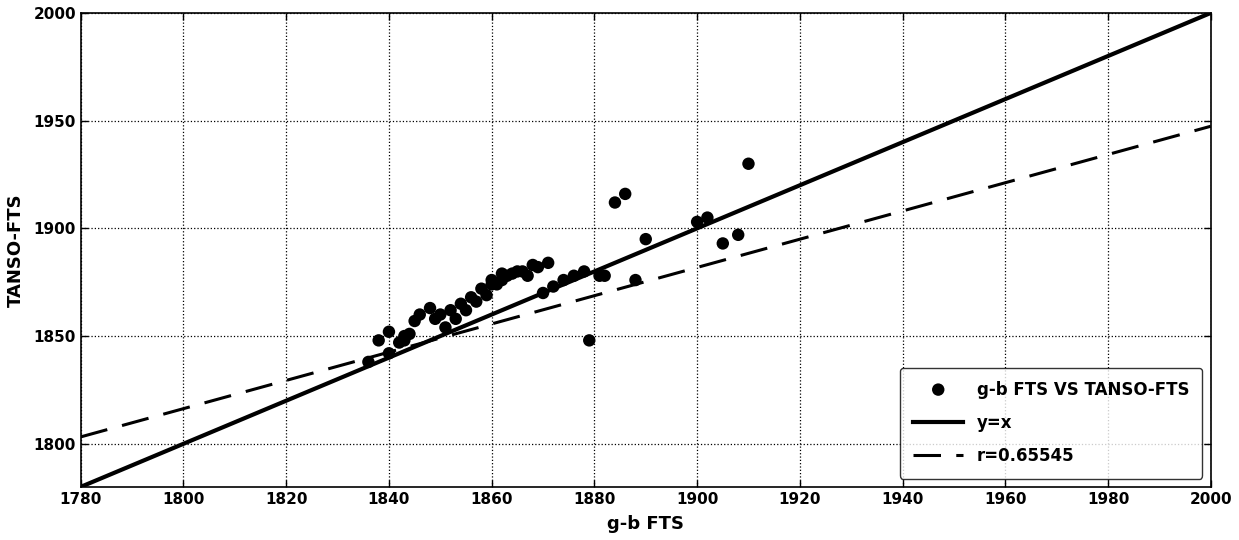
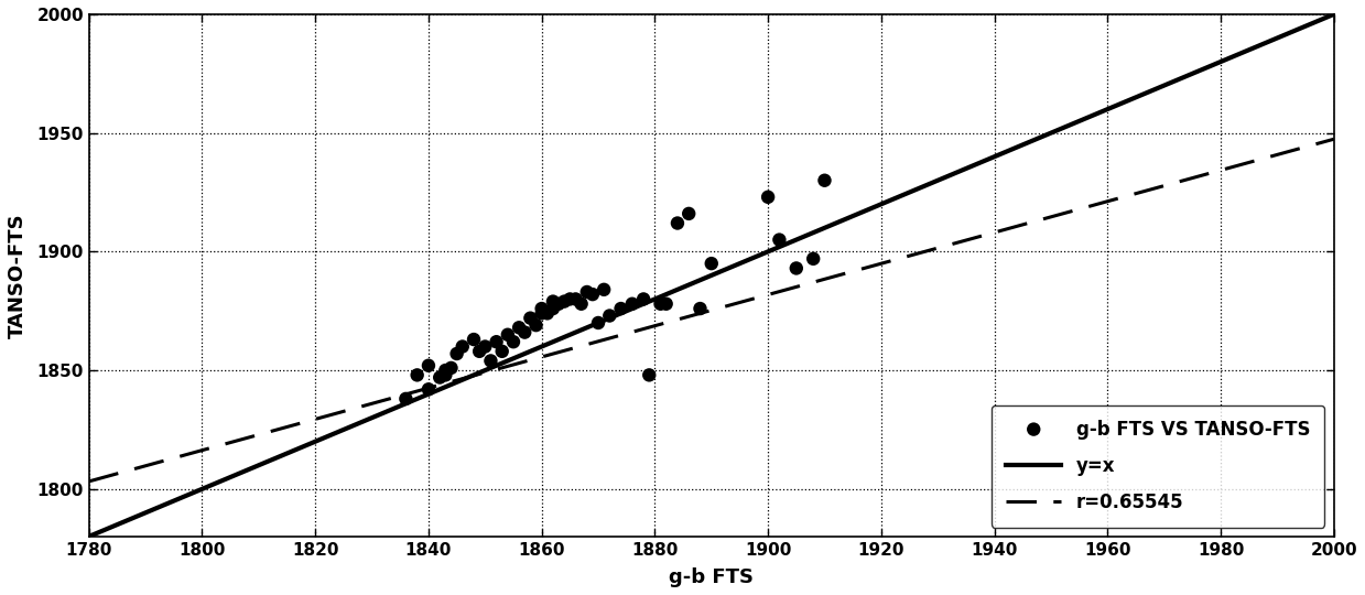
1900: 1903 -> 1923
